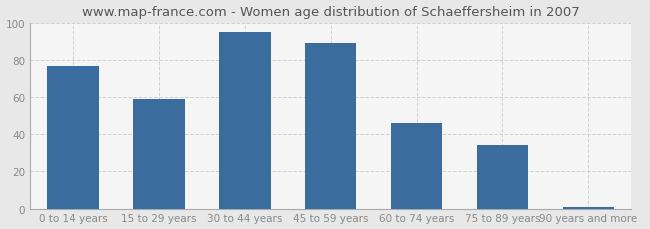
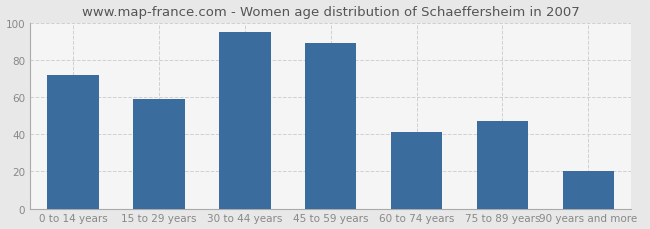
0 to 14 years: 77 -> 72
60 to 74 years: 46 -> 41
75 to 89 years: 34 -> 47
90 years and more: 1 -> 20
